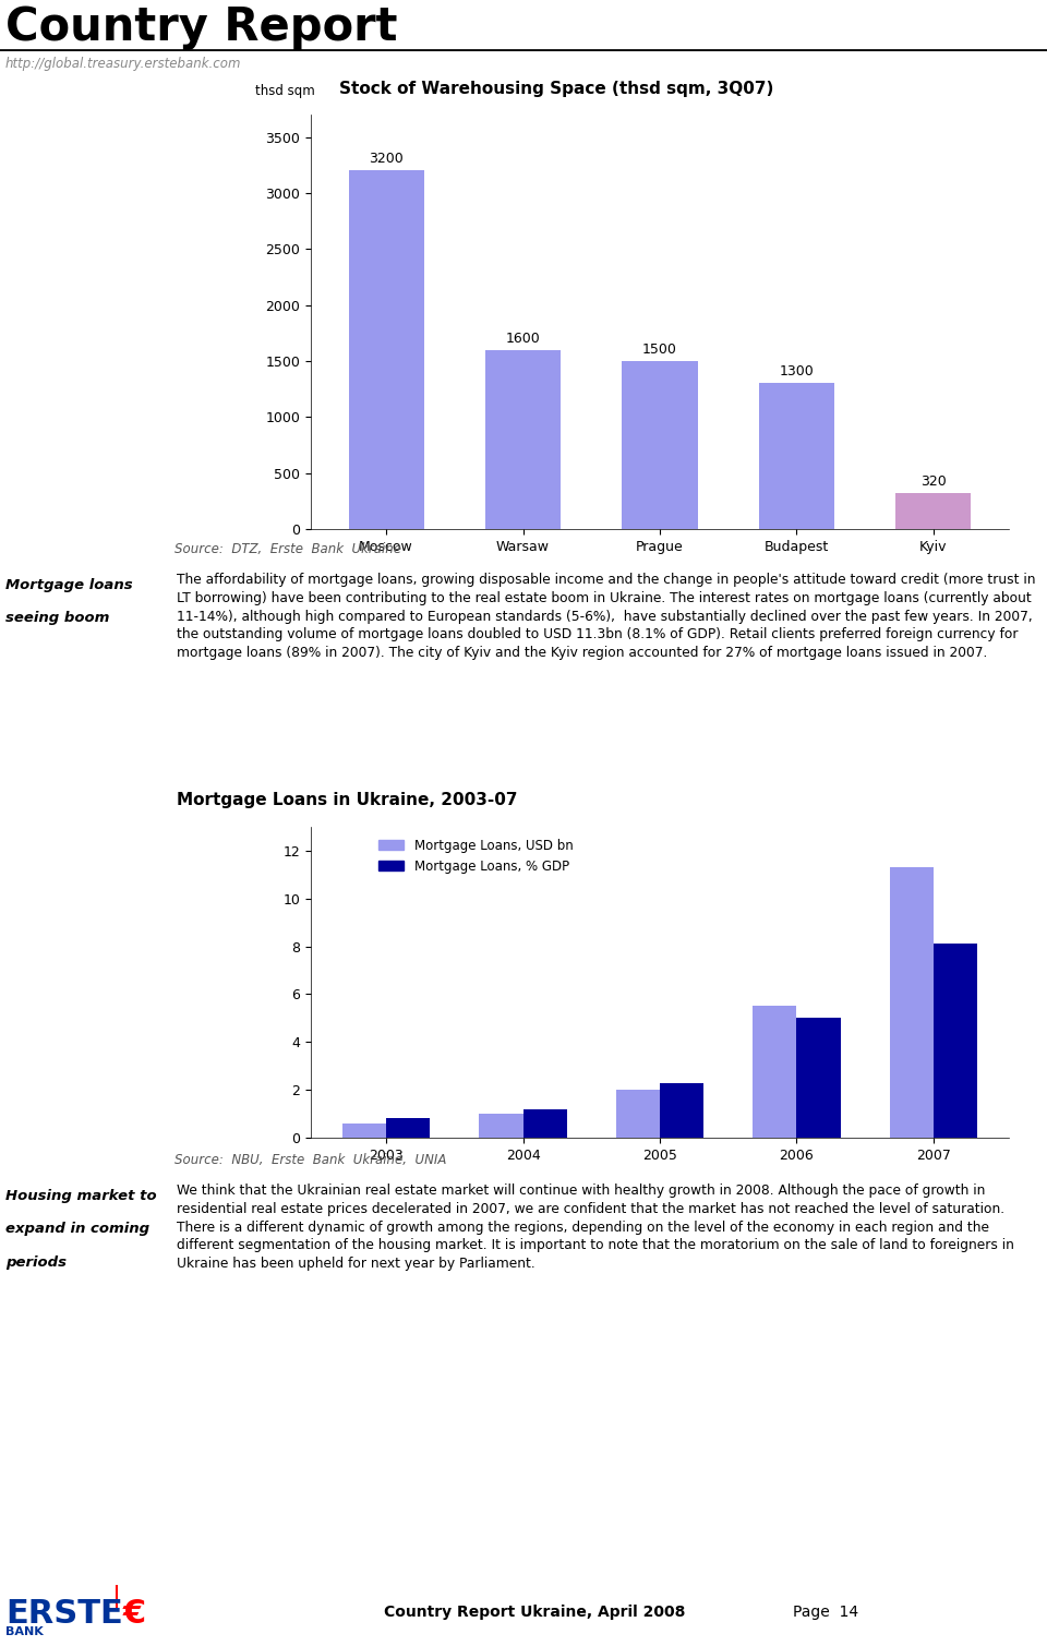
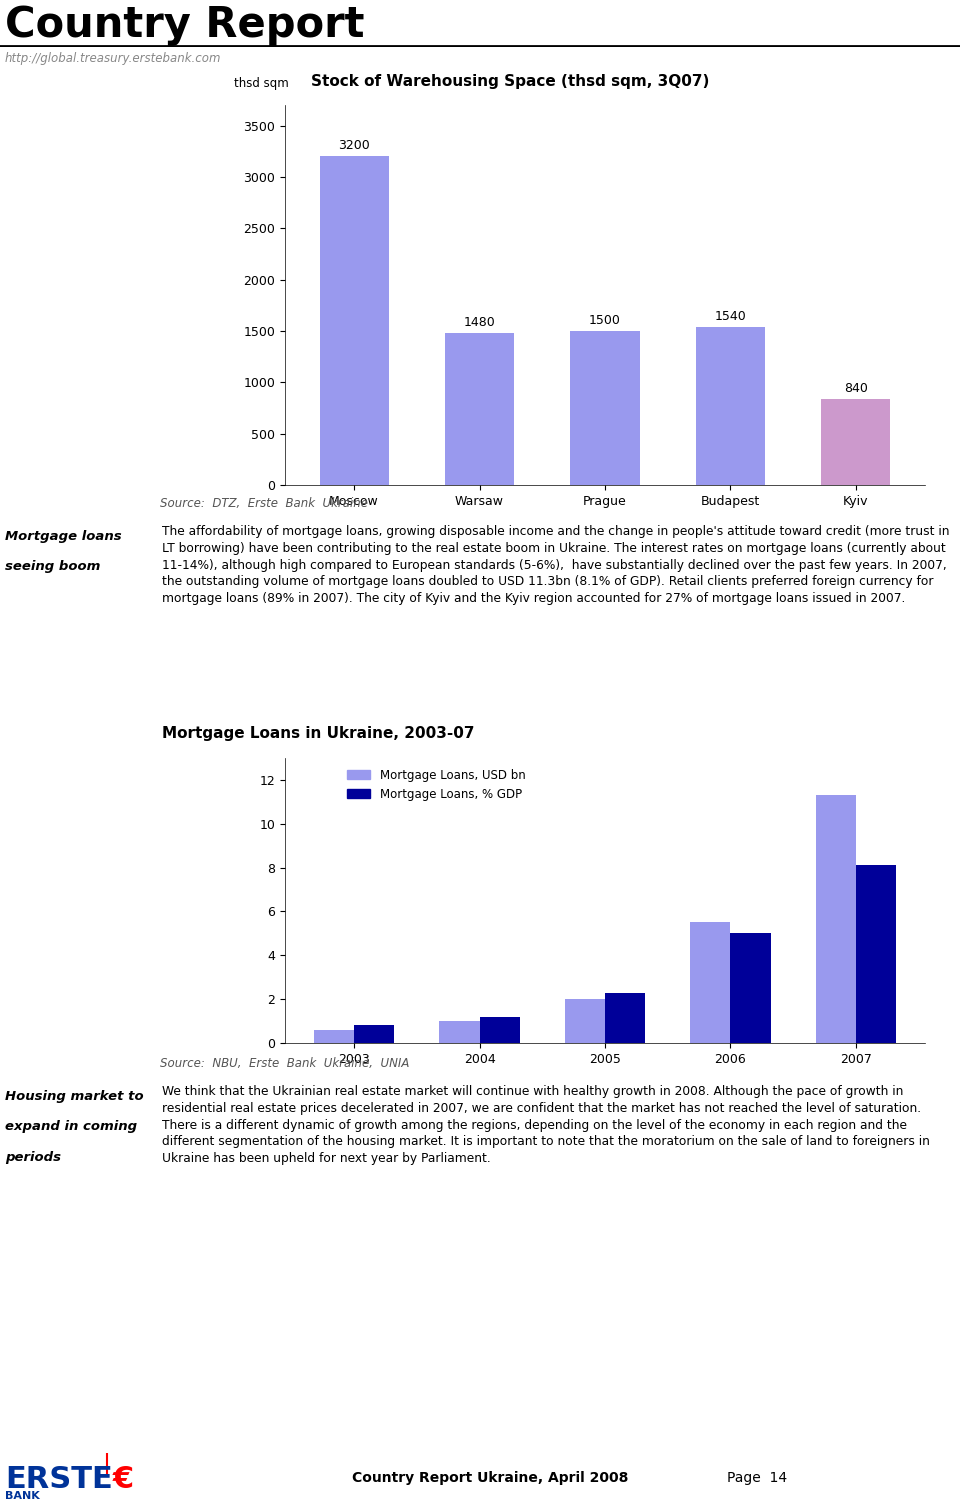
Warsaw: 1600 -> 1480
Budapest: 1300 -> 1540
Kyiv: 320 -> 840
